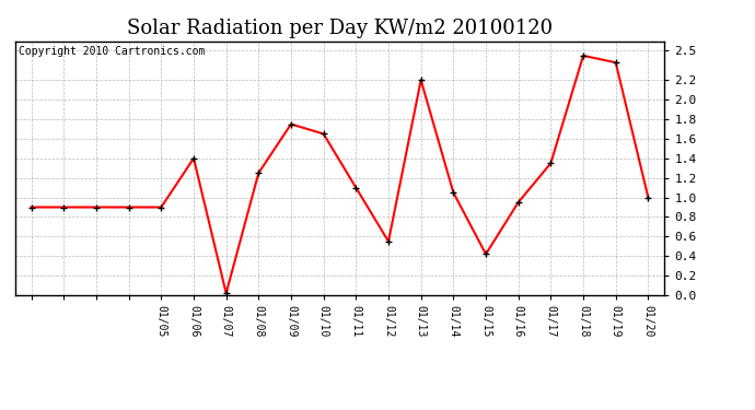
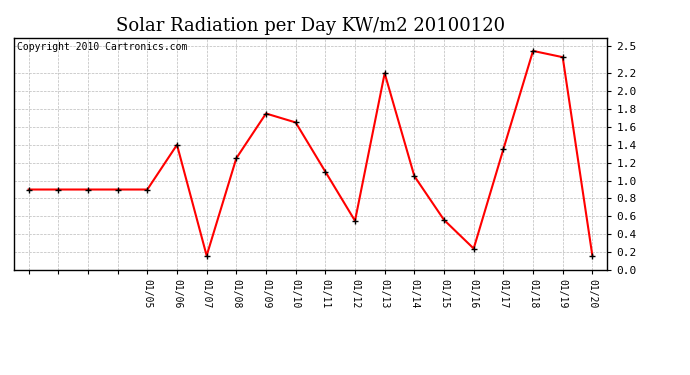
01/07: 0.02 -> 0.16
01/15: 0.42 -> 0.56
01/16: 0.95 -> 0.24
01/20: 1.00 -> 0.16
